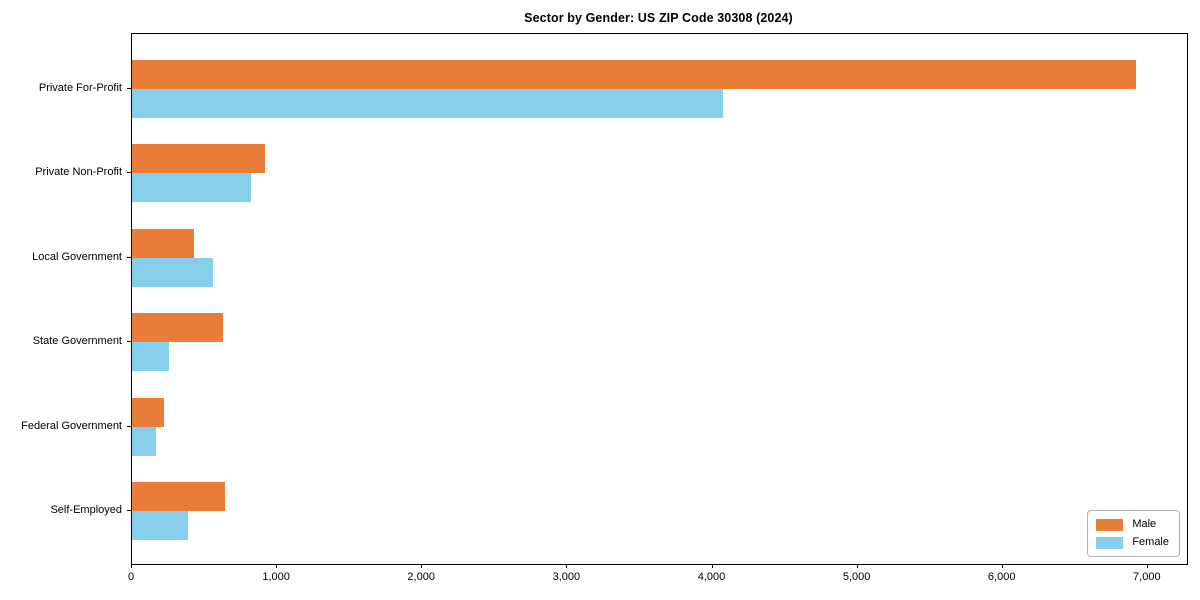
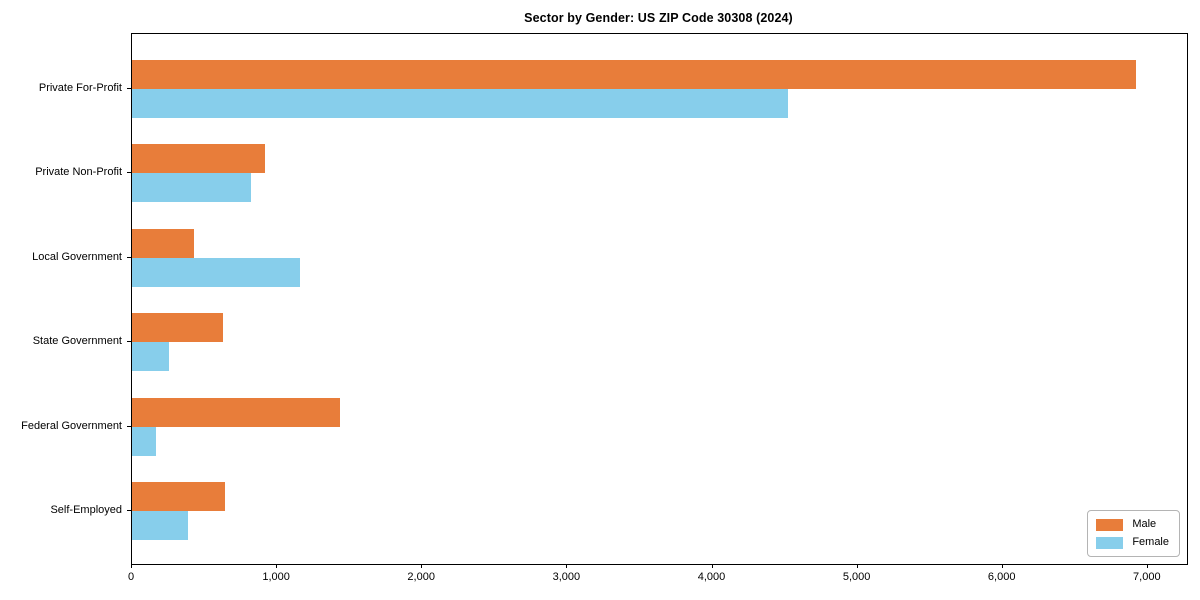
Female/Private For-Profit: 4070 -> 4520
Female/Local Government: 560 -> 1160
Male/Federal Government: 220 -> 1430
